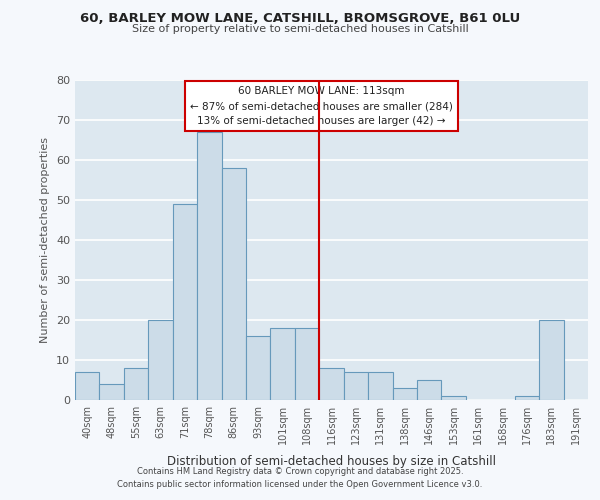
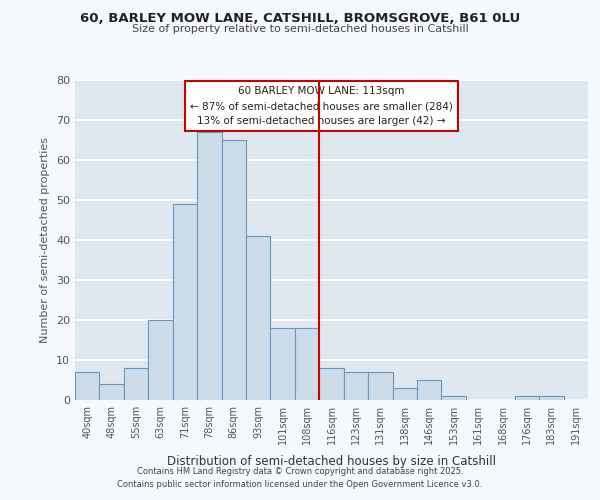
86sqm: 58 -> 65
93sqm: 16 -> 41
183sqm: 20 -> 1
